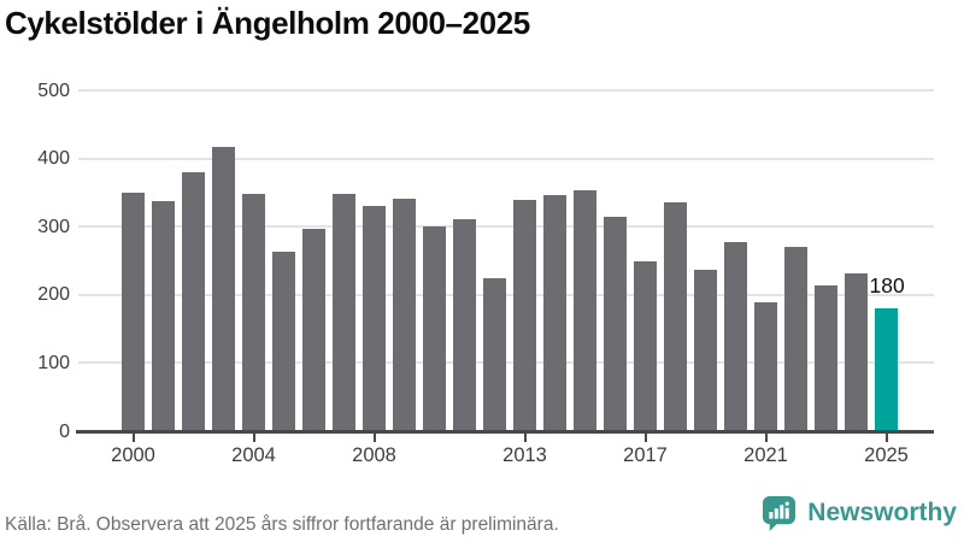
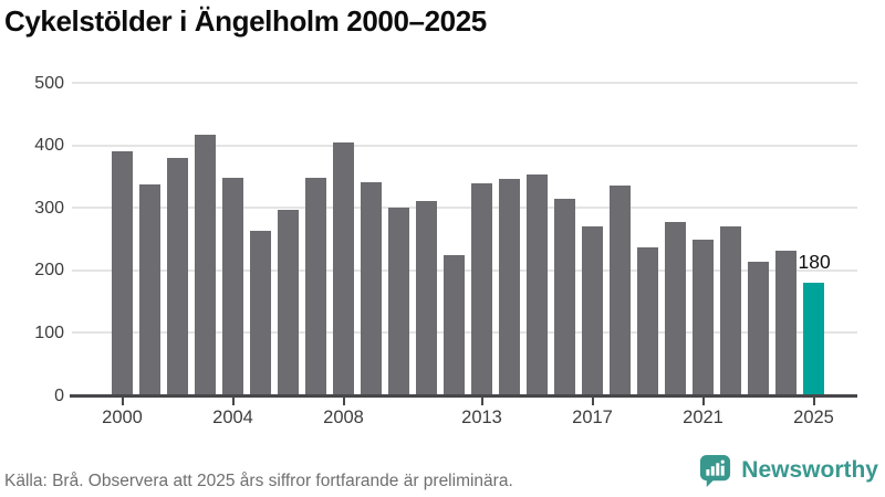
2000: 350 -> 390
2008: 330 -> 400
2017: 250 -> 270
2021: 190 -> 250
